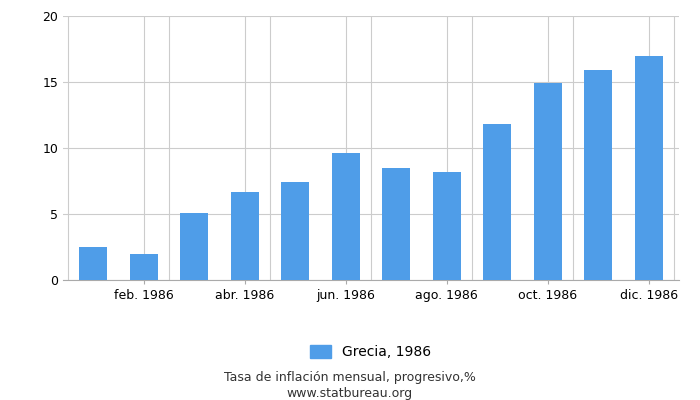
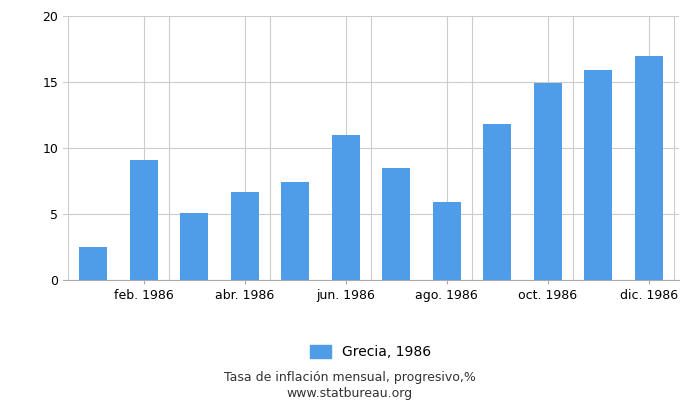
feb. 1986: 2.0 -> 9.1
jun. 1986: 9.6 -> 11.0
ago. 1986: 8.2 -> 5.9
